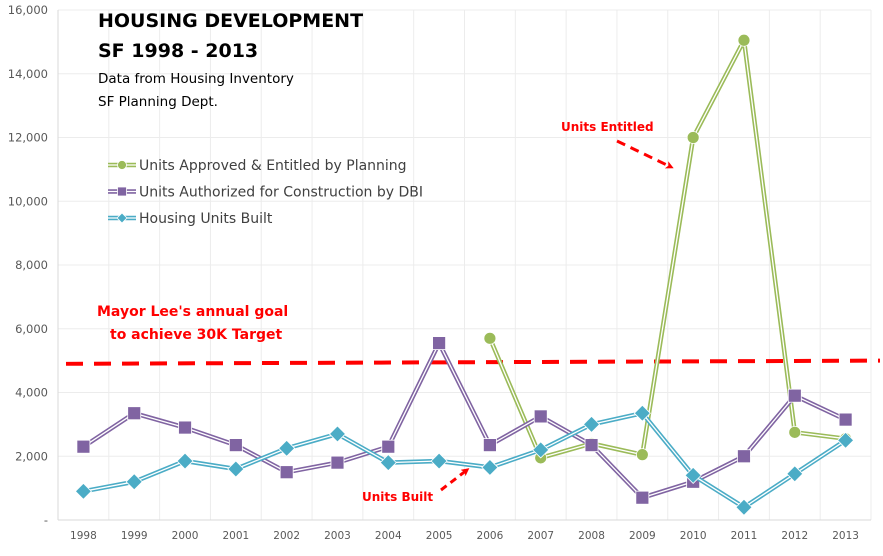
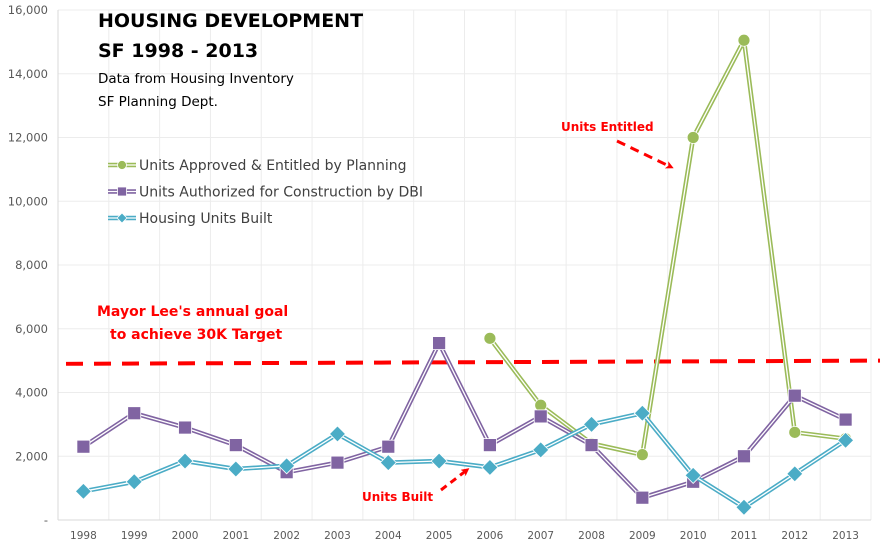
Housing Units Built/2002: 2200 -> 1700
Units Approved & Entitled by Planning/2007: 2000 -> 3600
